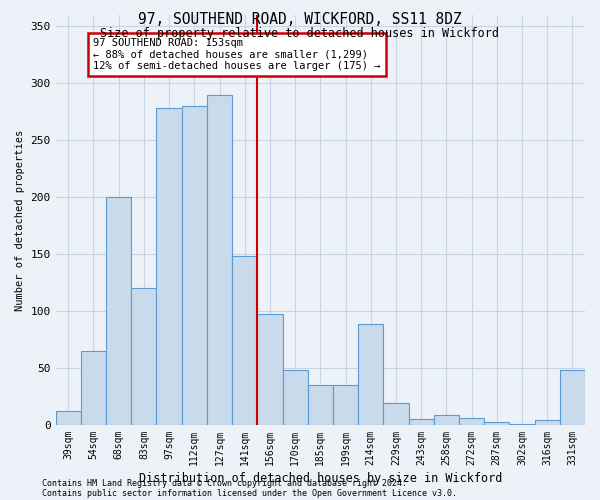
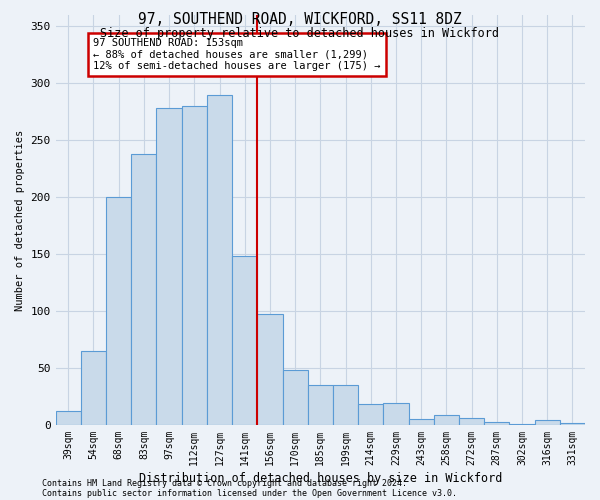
83sqm: 120 -> 238
214sqm: 89 -> 18
331sqm: 48 -> 2
